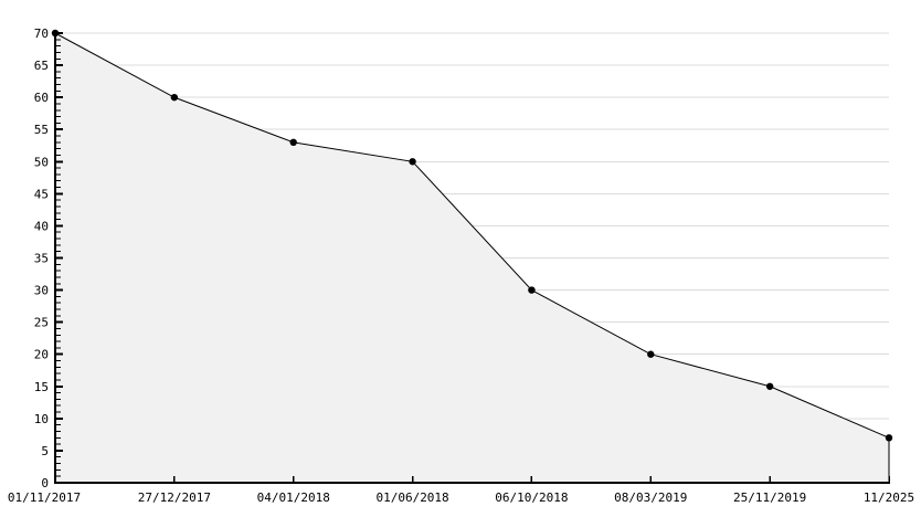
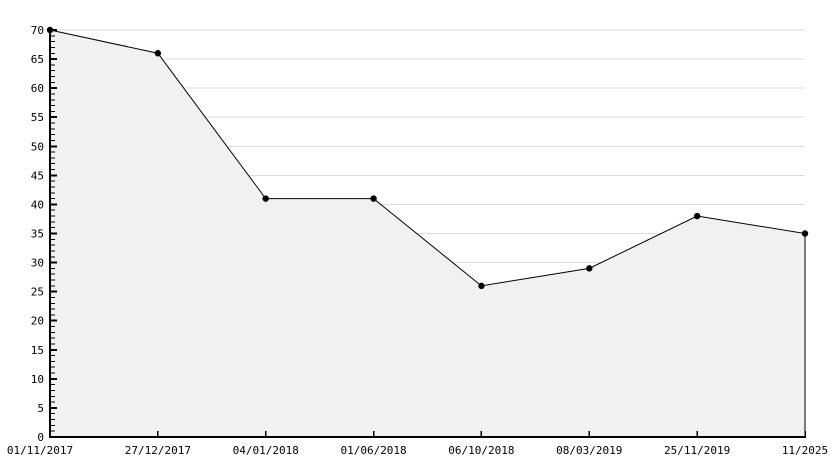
27/12/2017: 60 -> 66
04/01/2018: 53 -> 41
01/06/2018: 50 -> 41
06/10/2018: 30 -> 26
08/03/2019: 20 -> 29
25/11/2019: 15 -> 38
11/2025: 7 -> 35
